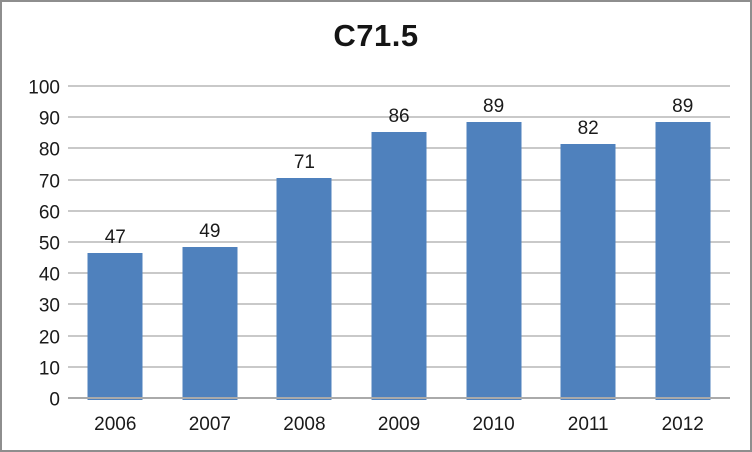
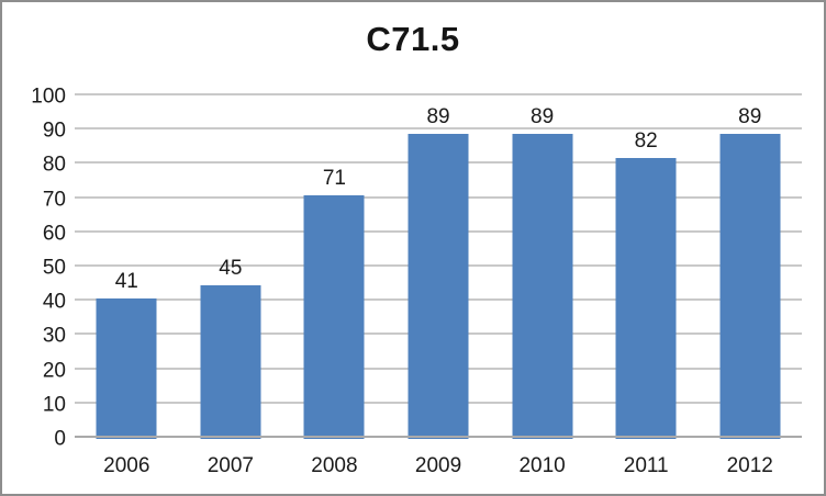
2006: 47 -> 41
2007: 49 -> 45
2009: 86 -> 89
